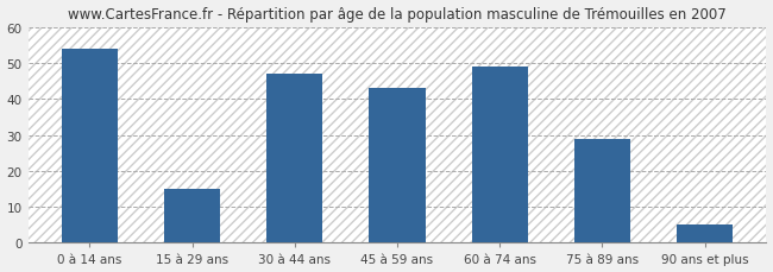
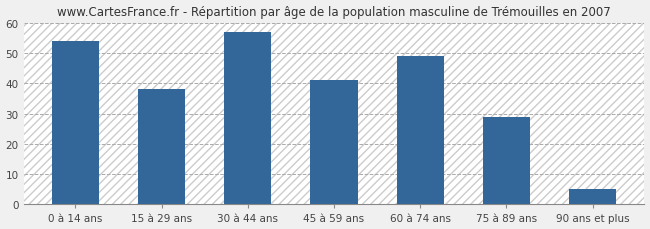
15 à 29 ans: 15 -> 38
30 à 44 ans: 47 -> 57
45 à 59 ans: 43 -> 41
